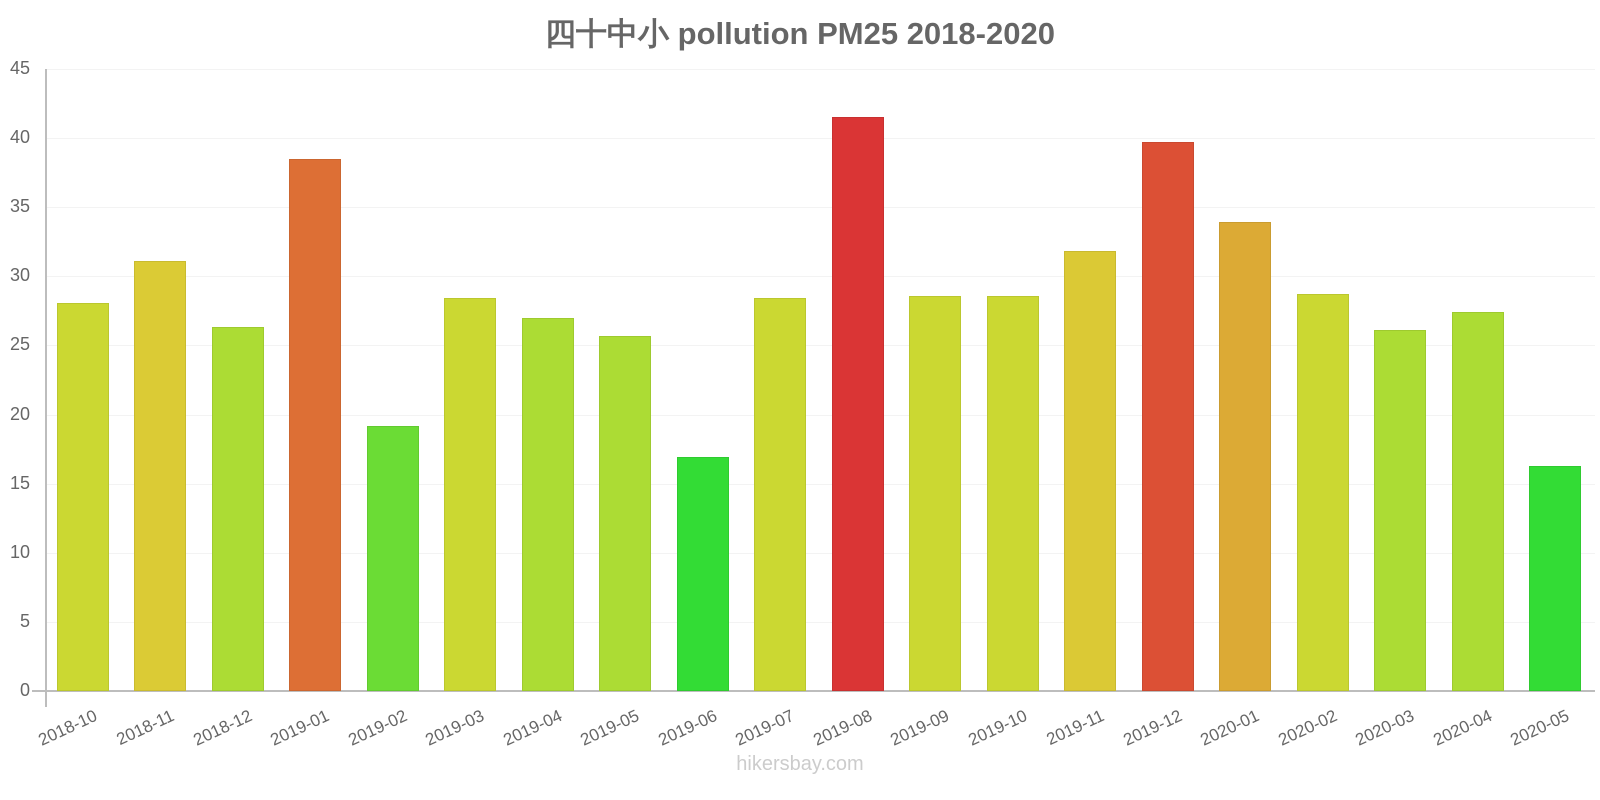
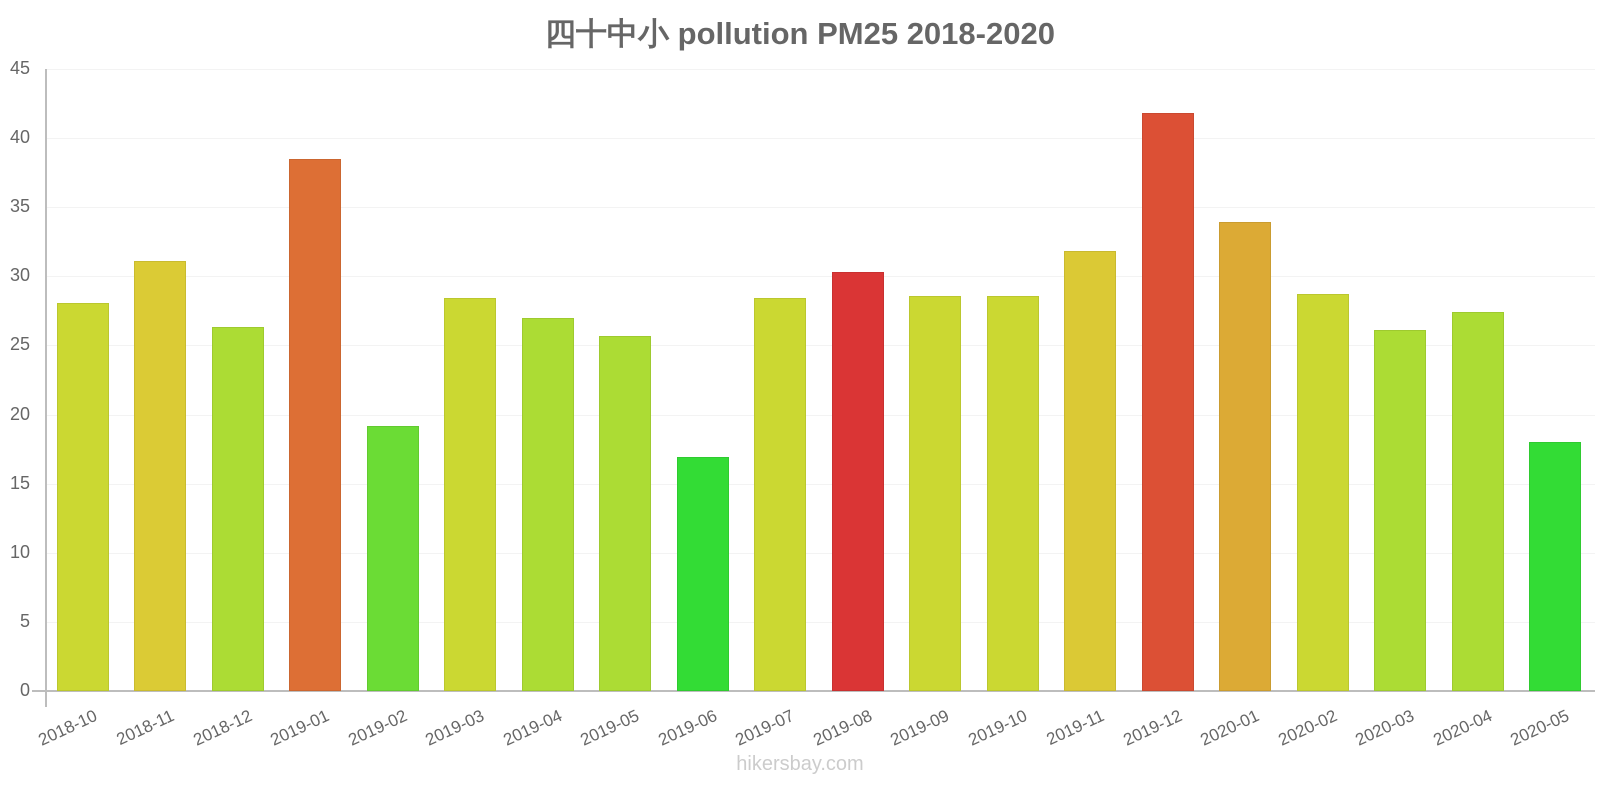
2019-08: 41.5 -> 30.3
2019-12: 39.7 -> 41.8
2020-05: 16.3 -> 18.0
